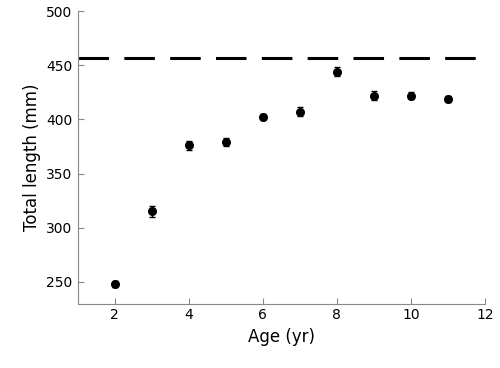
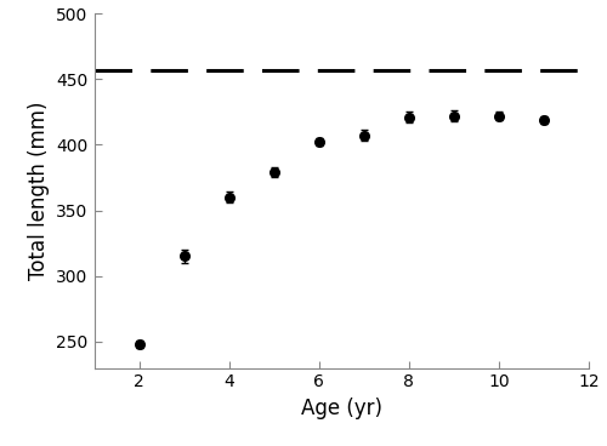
4: 376 -> 360
8: 444 -> 421
